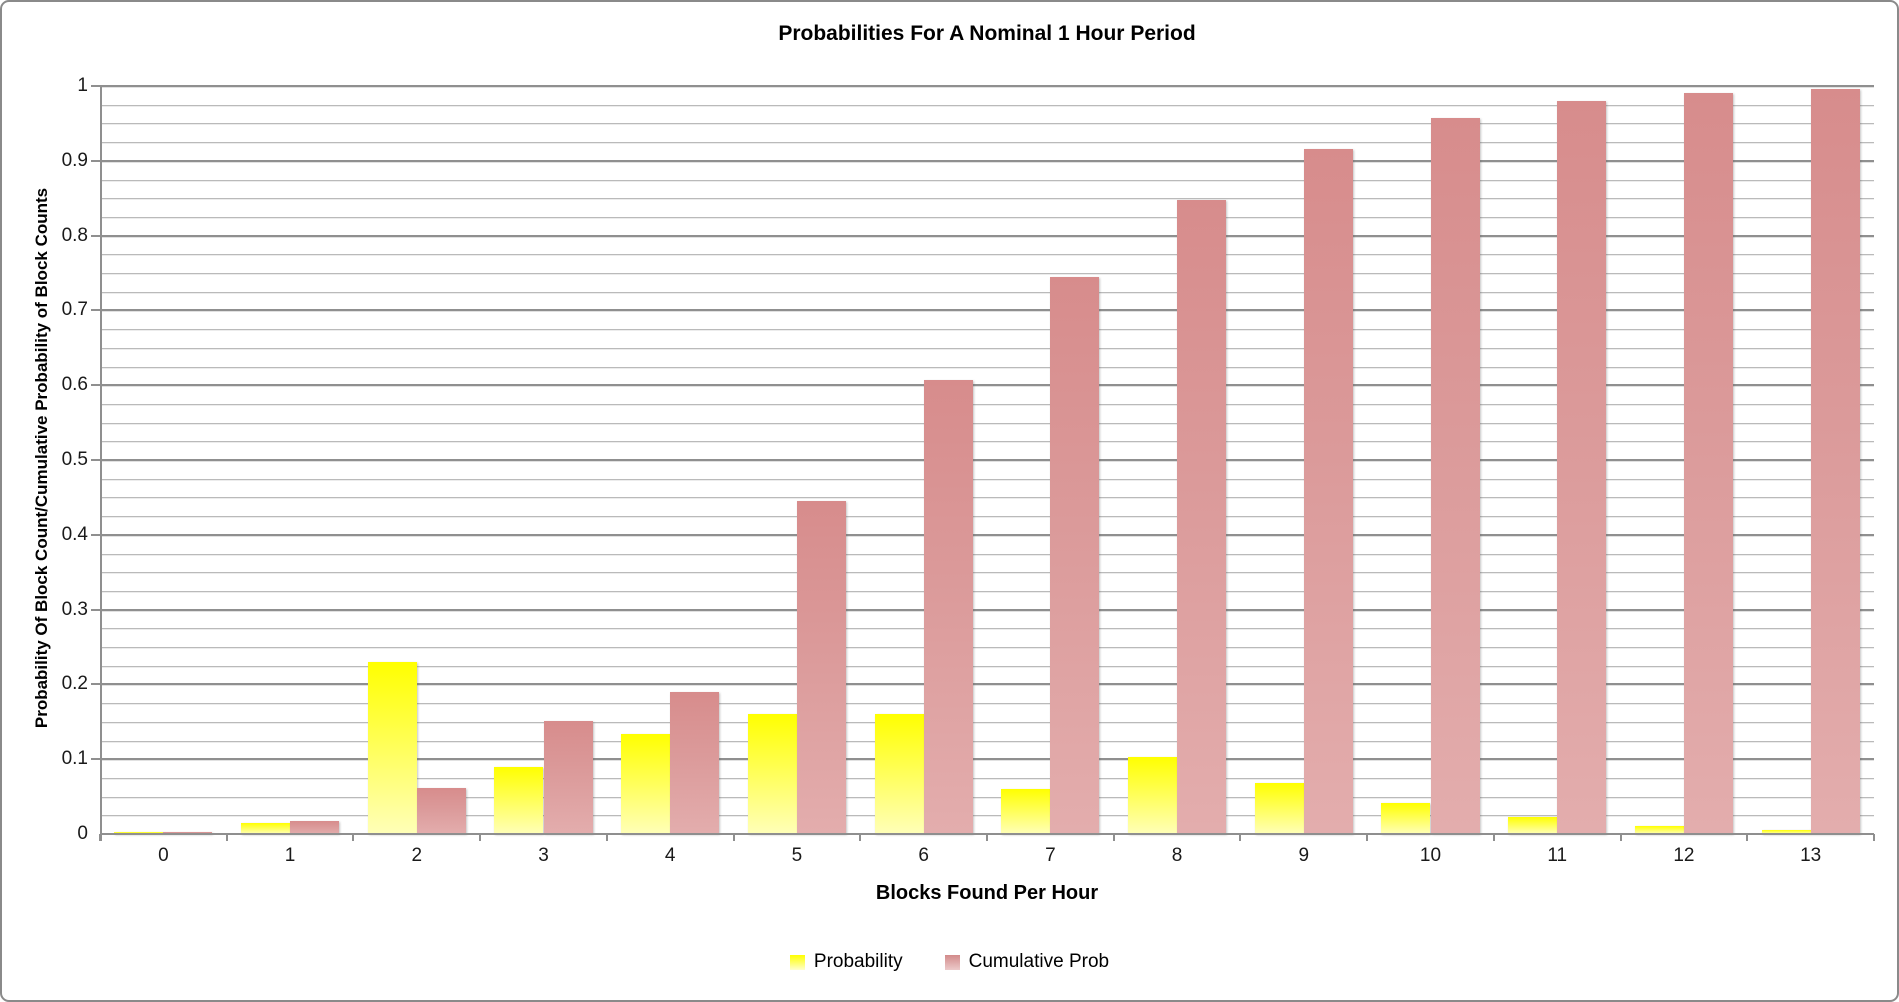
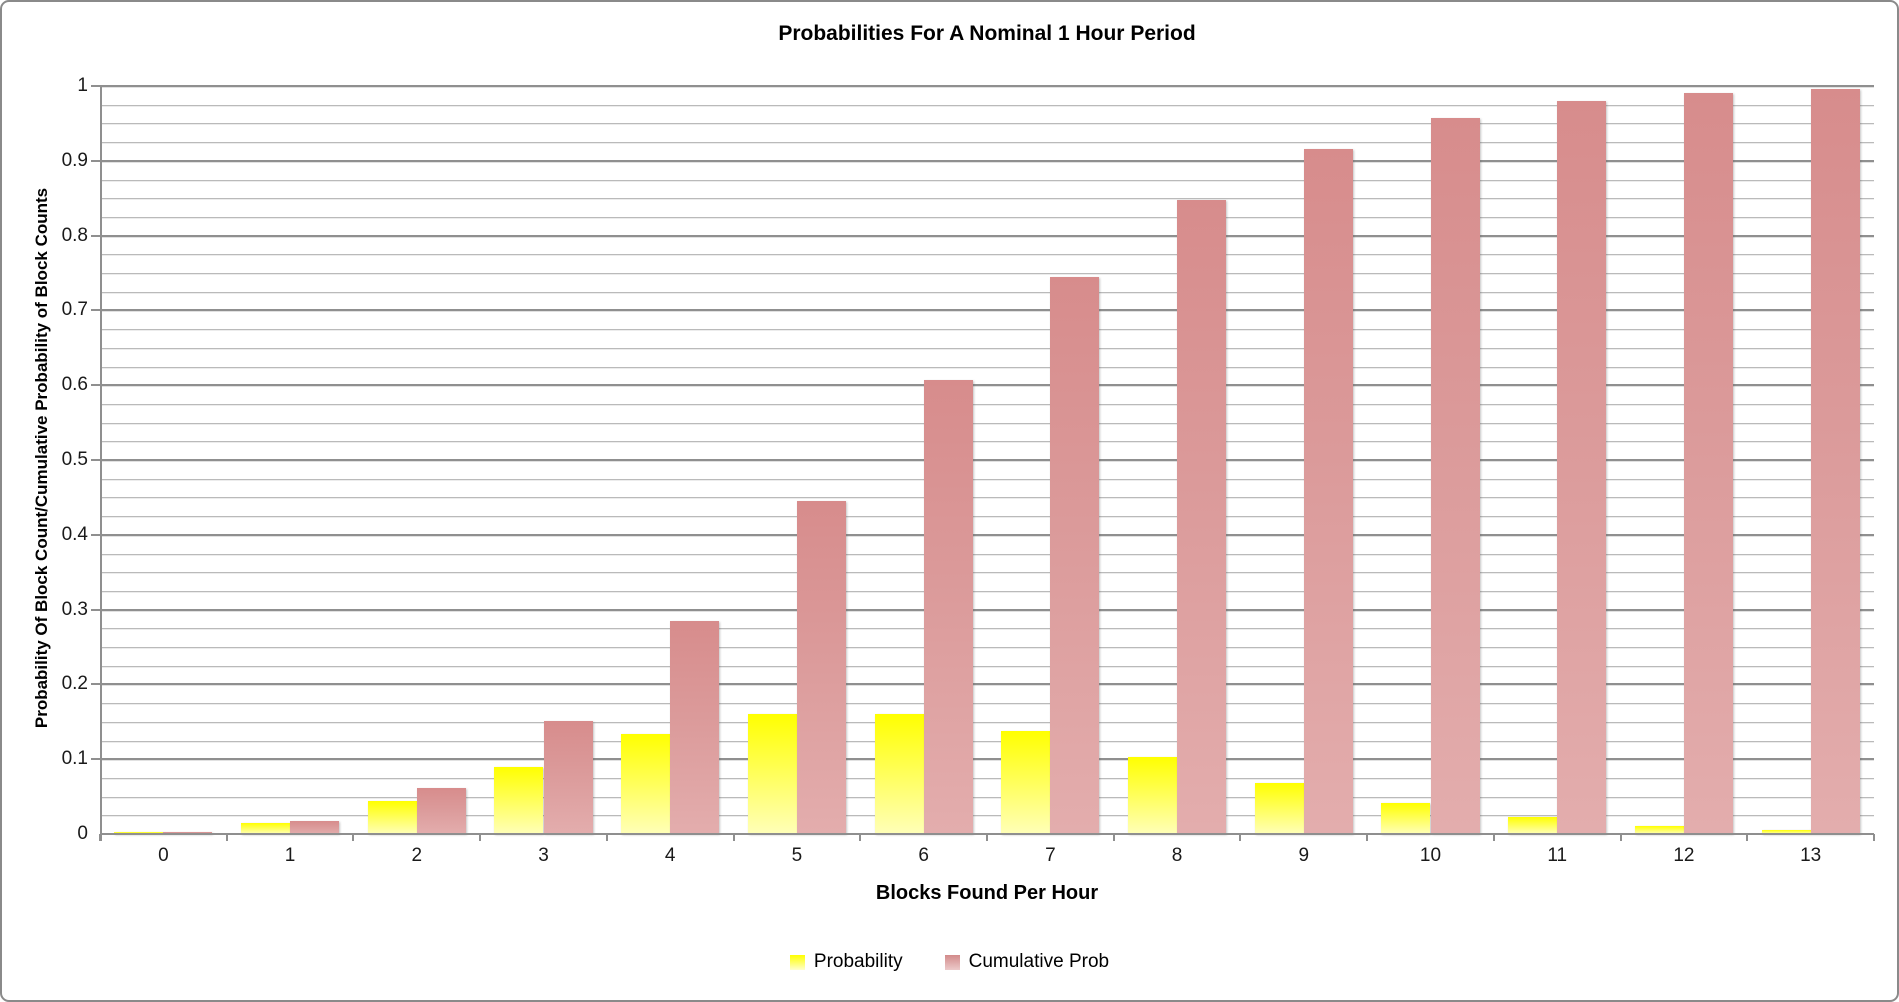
Probability/2: 0.23 -> 0.04
Cumulative Prob/4: 0.19 -> 0.29
Probability/7: 0.06 -> 0.14
